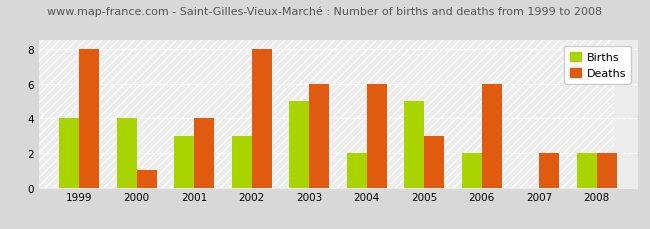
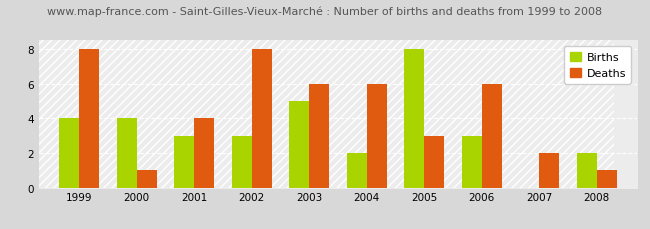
Births/2005: 5 -> 8
Births/2006: 2 -> 3
Deaths/2008: 2 -> 1
